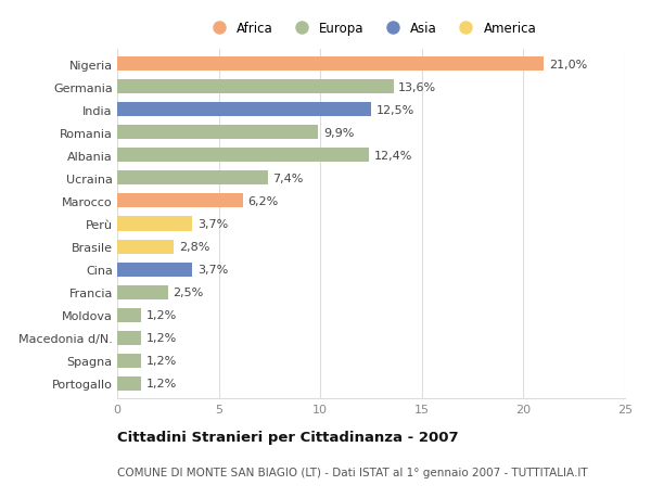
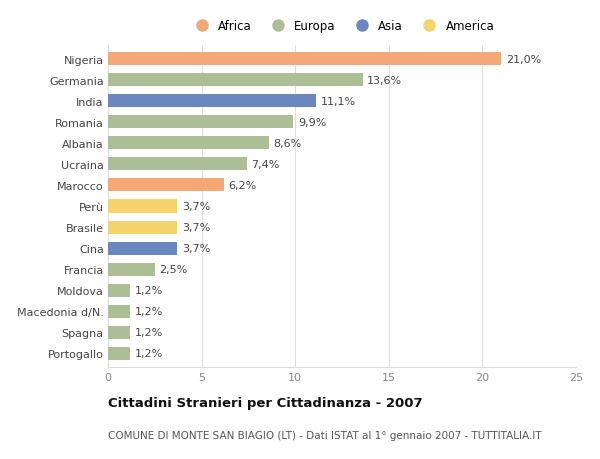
India: 12,5% -> 11,1%
Albania: 12,4% -> 8,6%
Brasile: 2,8% -> 3,7%
